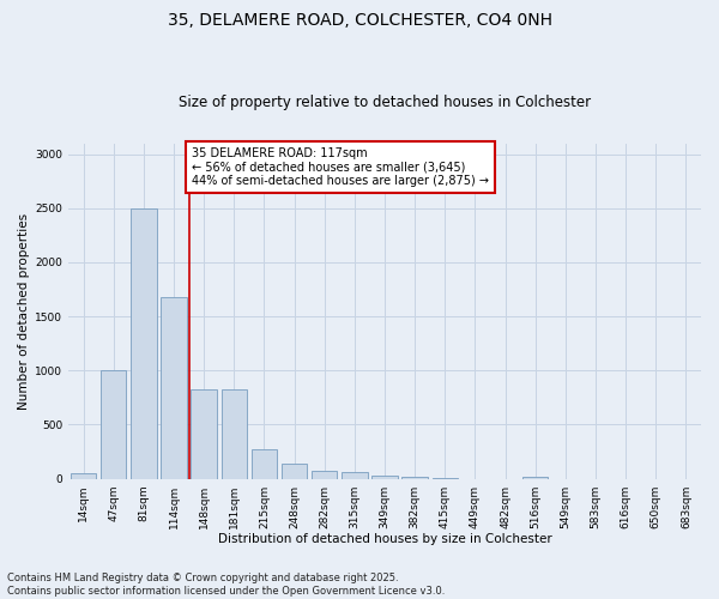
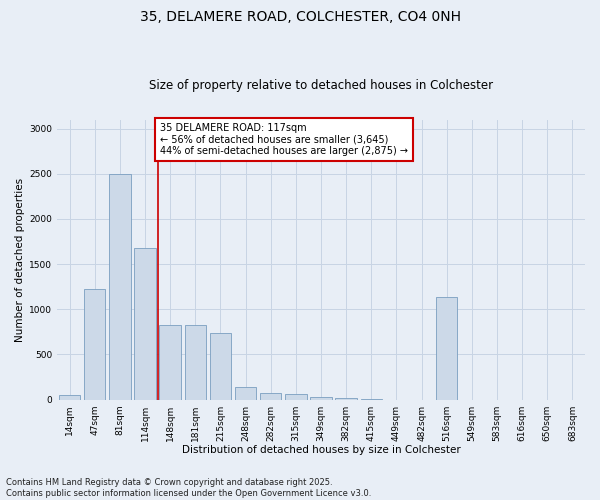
47sqm: 1000 -> 1220
215sqm: 270 -> 740
516sqm: 20 -> 1140
